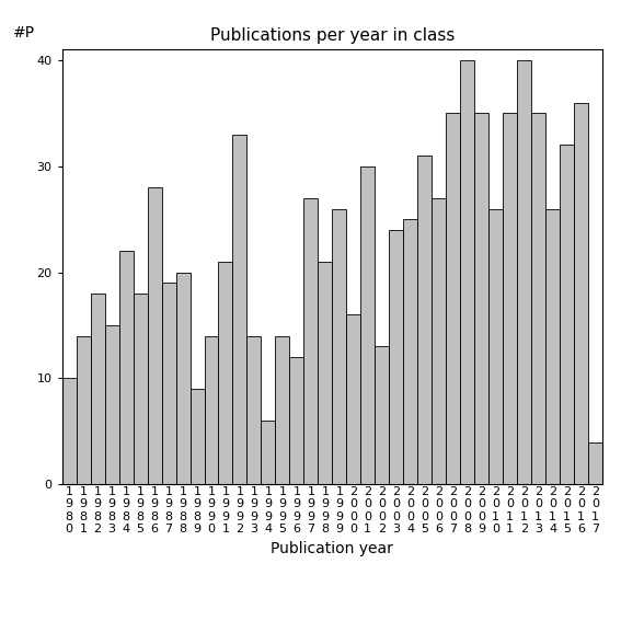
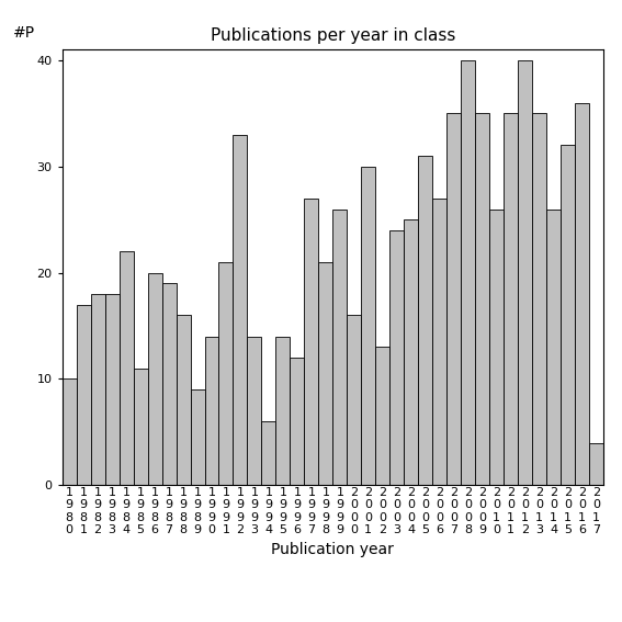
1 9 8 1: 14 -> 17
1 9 8 3: 15 -> 18
1 9 8 5: 18 -> 11
1 9 8 6: 28 -> 20
1 9 8 8: 20 -> 16
